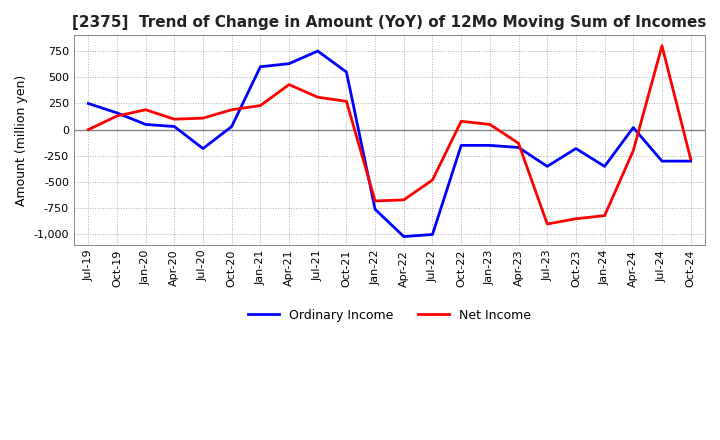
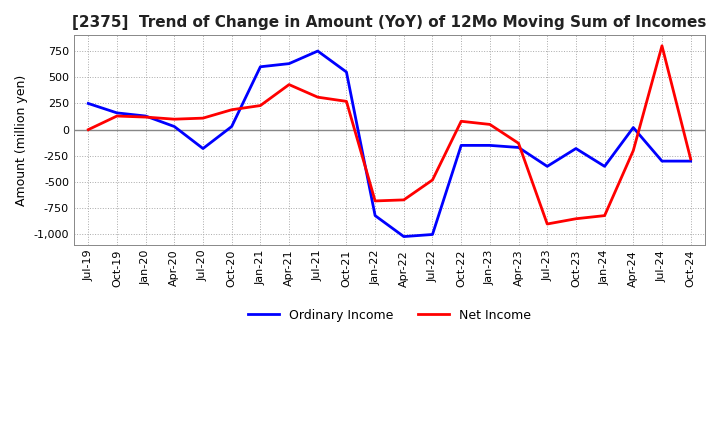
Ordinary Income/Jan-20: 50 -> 130
Net Income/Jan-20: 190 -> 120
Ordinary Income/Jan-22: -760 -> -820
